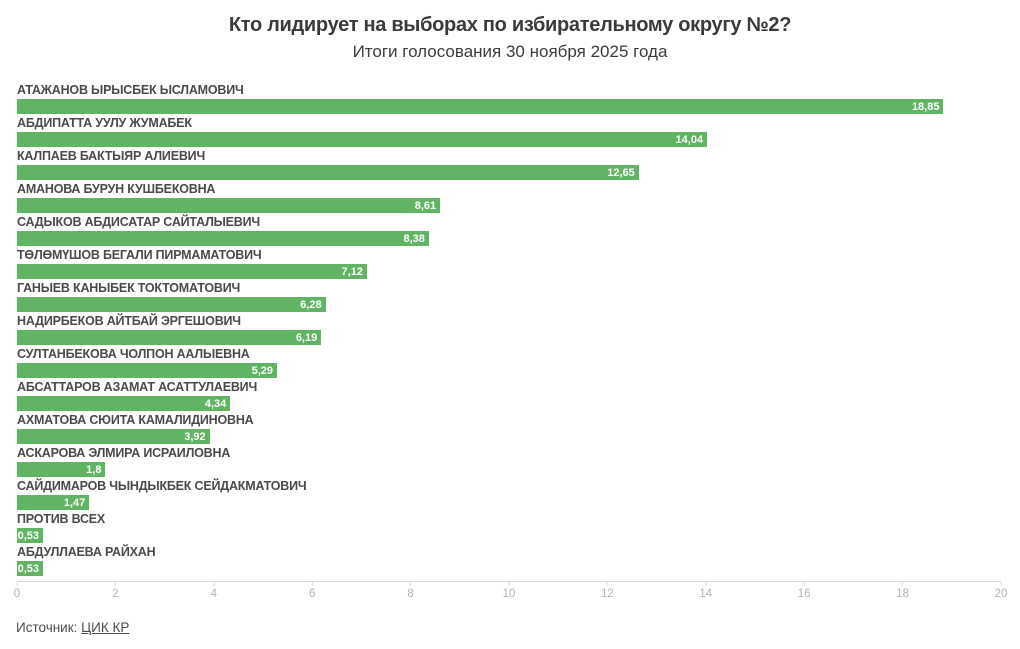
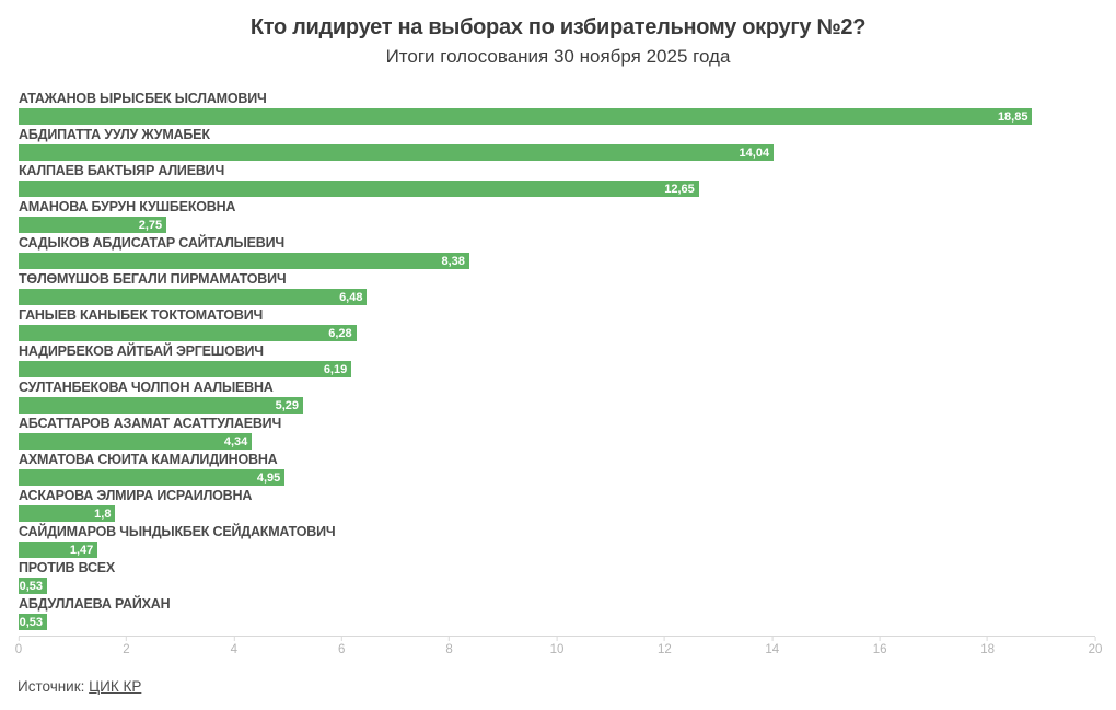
АМАНОВА БУРУН КУШБЕКОВНА: 8,61 -> 2,75
ТӨЛӨМҮШОВ БЕГАЛИ ПИРМАМАТОВИЧ: 7,12 -> 6,48
АХМАТОВА СЮИТА КАМАЛИДИНОВНА: 3,92 -> 4,95
